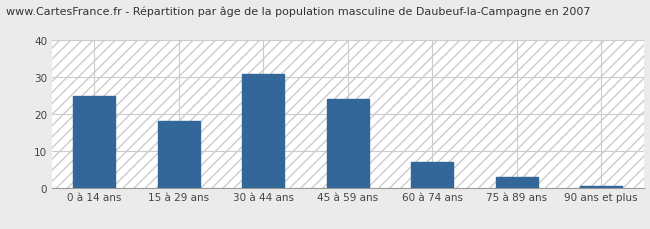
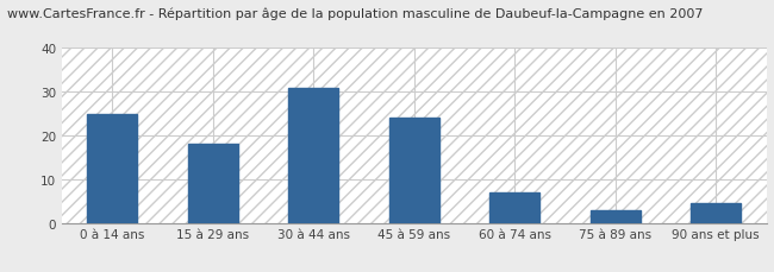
90 ans et plus: 0.5 -> 4.5
